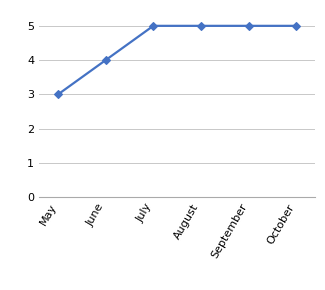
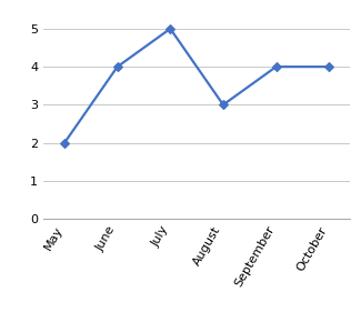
May: 3 -> 2
August: 5 -> 3
September: 5 -> 4
October: 5 -> 4
